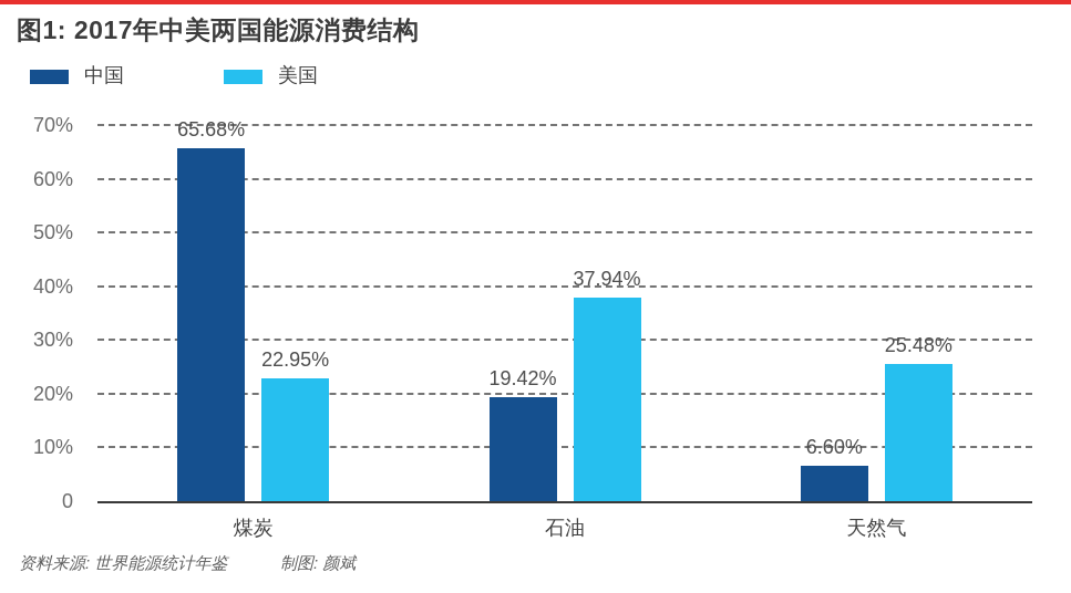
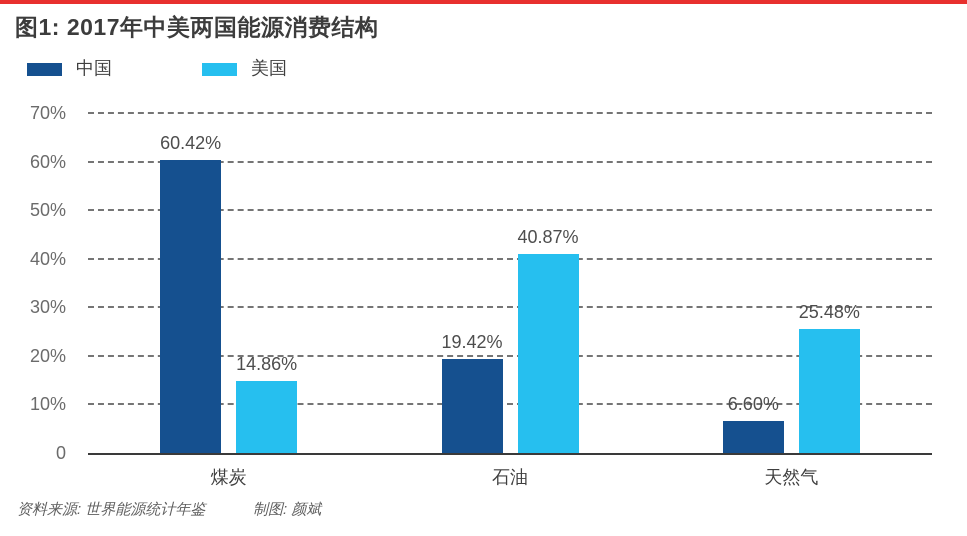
中国/煤炭: 65.68% -> 60.42%
美国/煤炭: 22.95% -> 14.86%
美国/石油: 37.94% -> 40.87%
